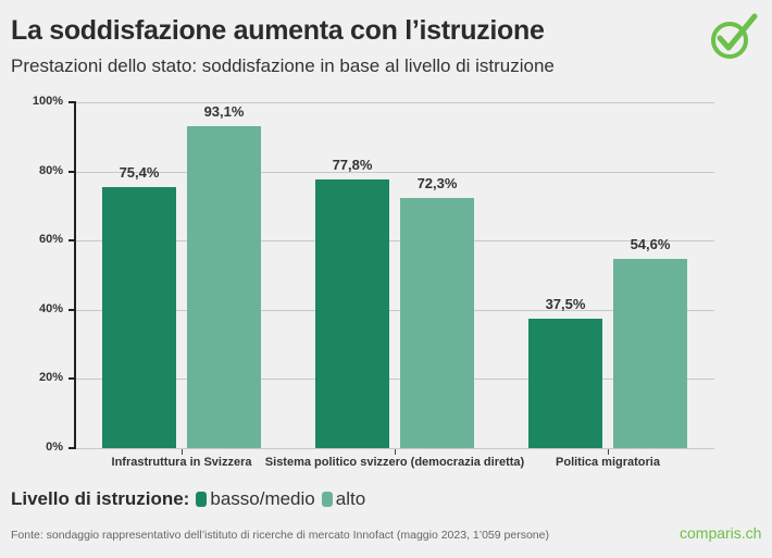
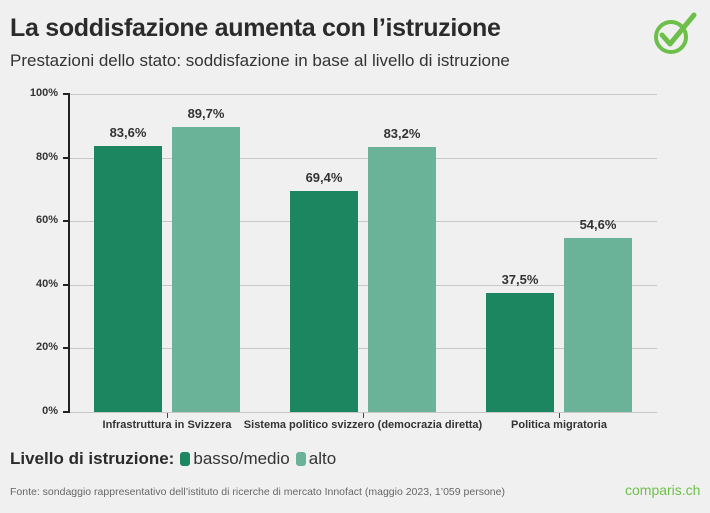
basso/medio/Infrastruttura in Svizzera: 75,4% -> 83,6%
alto/Infrastruttura in Svizzera: 93,1% -> 89,7%
basso/medio/Sistema politico svizzero (democrazia diretta): 77,8% -> 69,4%
alto/Sistema politico svizzero (democrazia diretta): 72,3% -> 83,2%
